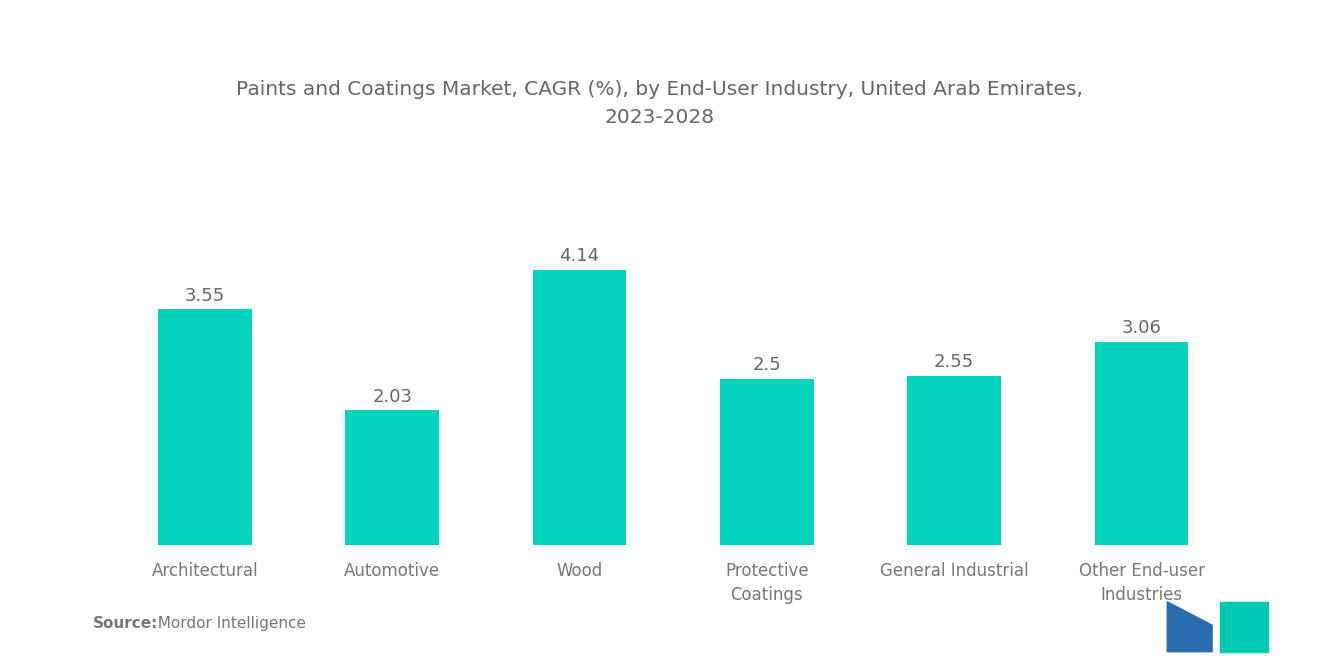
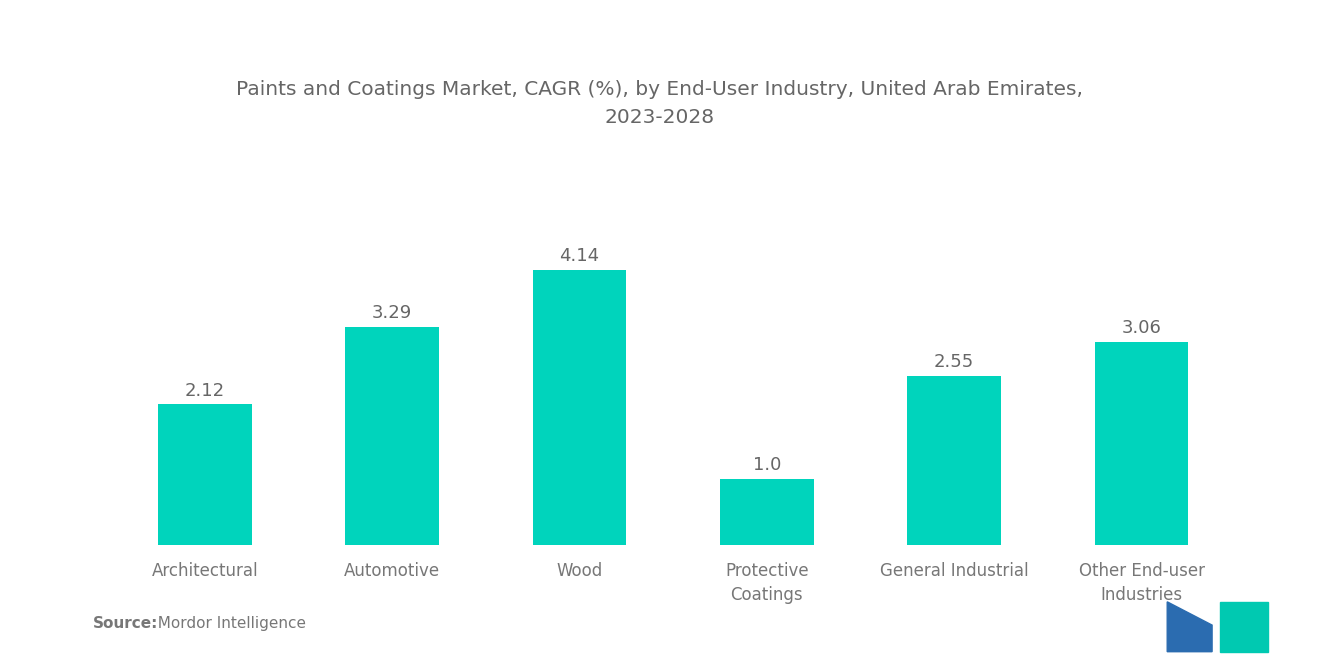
Architectural: 3.55 -> 2.12
Automotive: 2.03 -> 3.29
Protective Coatings: 2.5 -> 1.0
